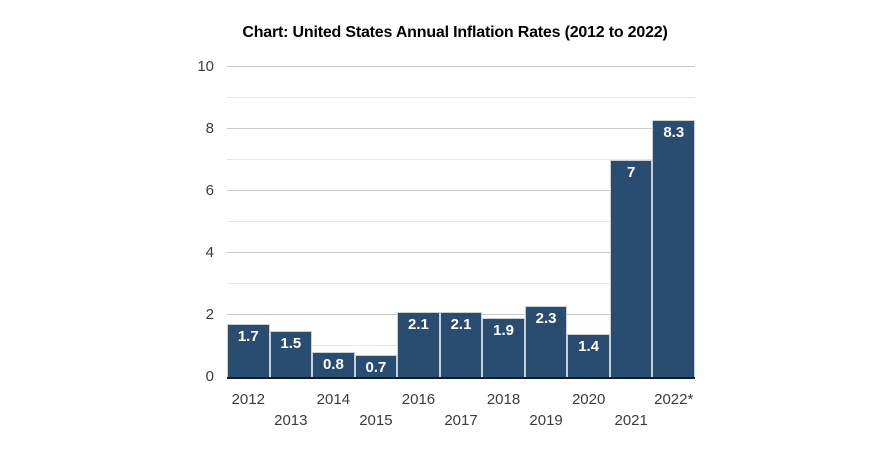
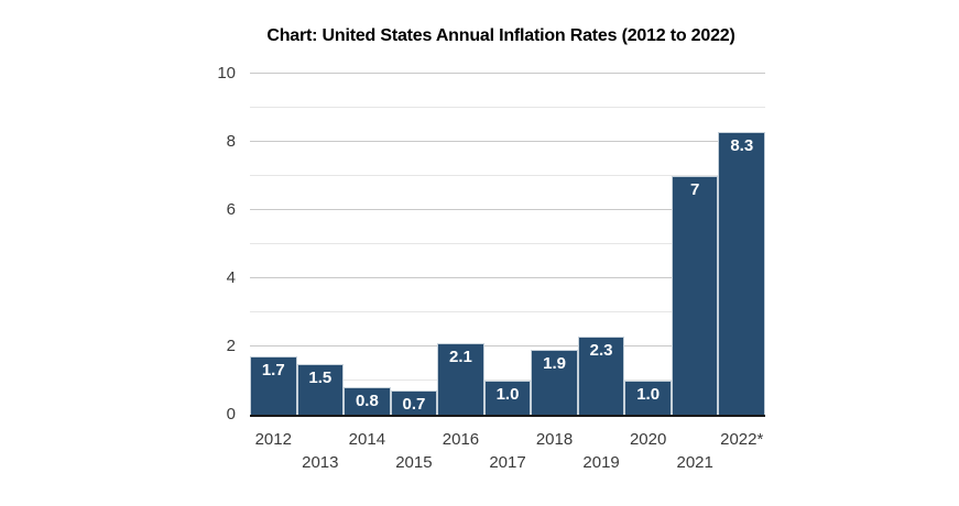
2017: 2.1 -> 1.0
2020: 1.4 -> 1.0
